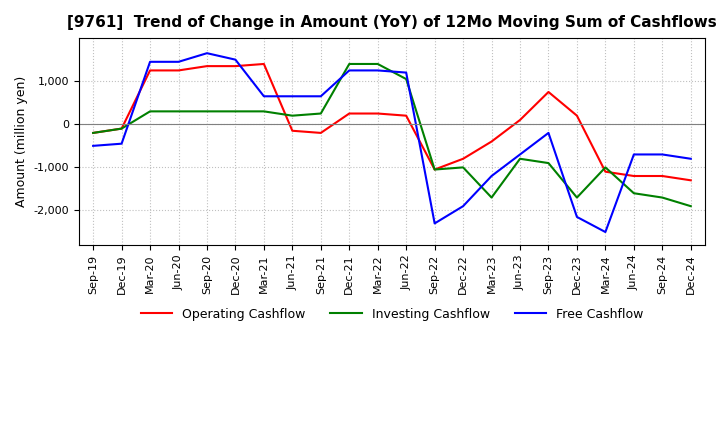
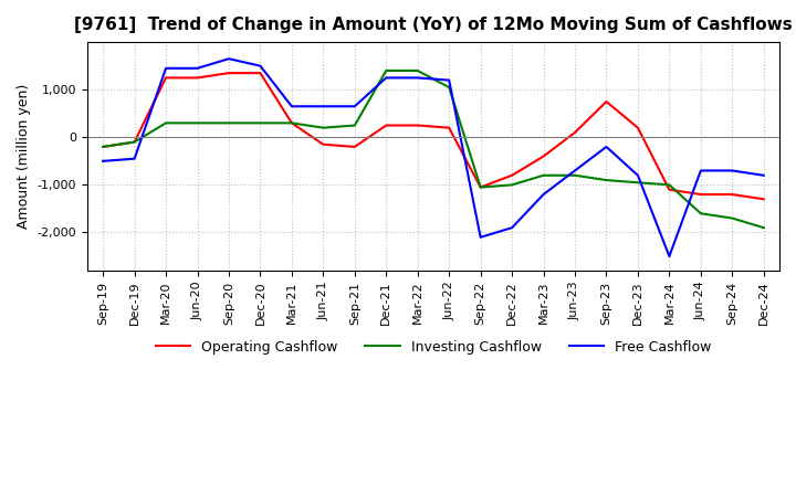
Operating Cashflow/Mar-21: 1,400 -> 300
Free Cashflow/Sep-22: -2,300 -> -2,100
Investing Cashflow/Mar-23: -1,700 -> -800
Investing Cashflow/Dec-23: -1,700 -> -950
Free Cashflow/Dec-23: -2,150 -> -800
